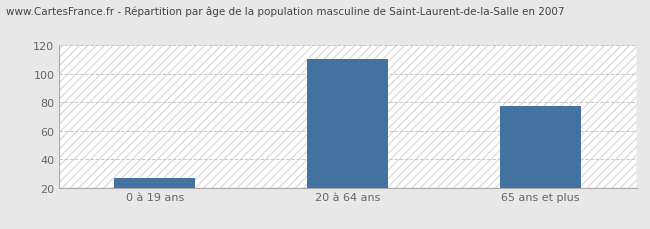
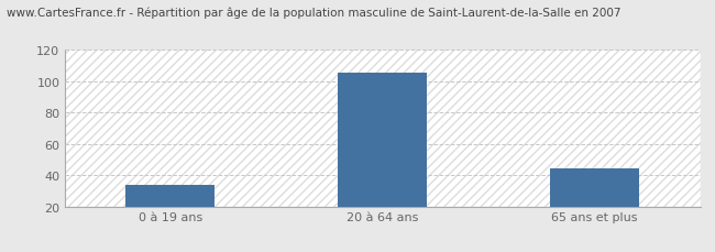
0 à 19 ans: 27 -> 34
20 à 64 ans: 110 -> 105
65 ans et plus: 77 -> 44
